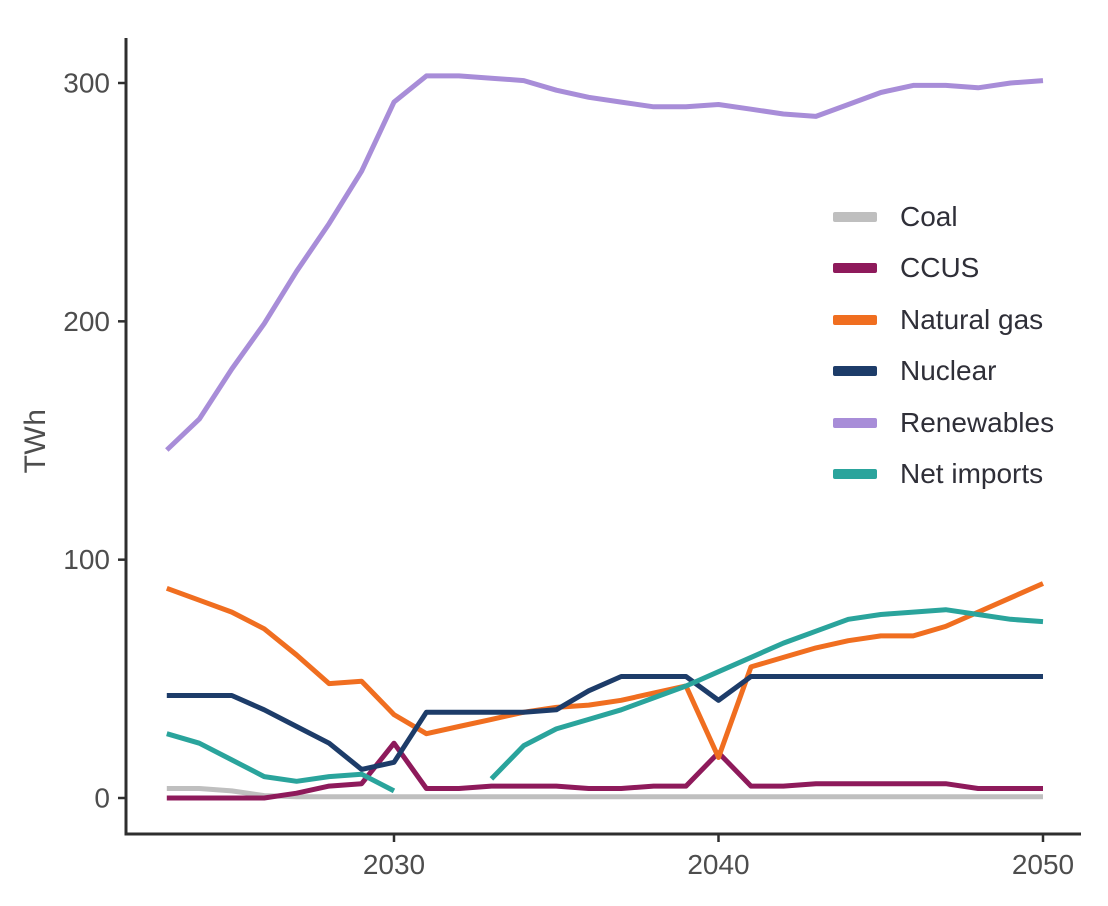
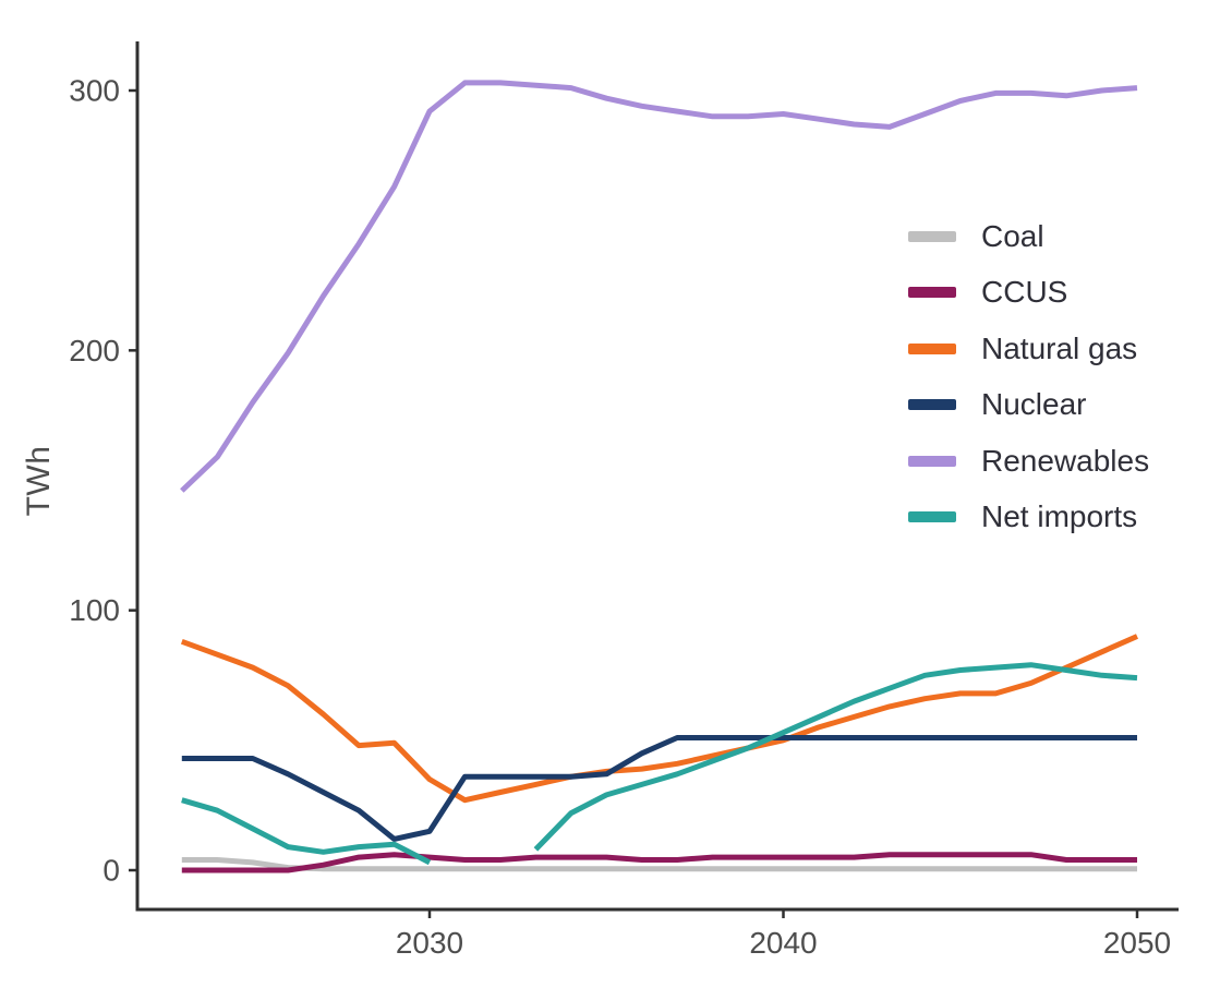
CCUS/2030: 23 -> 5
CCUS/2040: 19 -> 5
Natural gas/2040: 17 -> 50
Nuclear/2040: 41 -> 51
